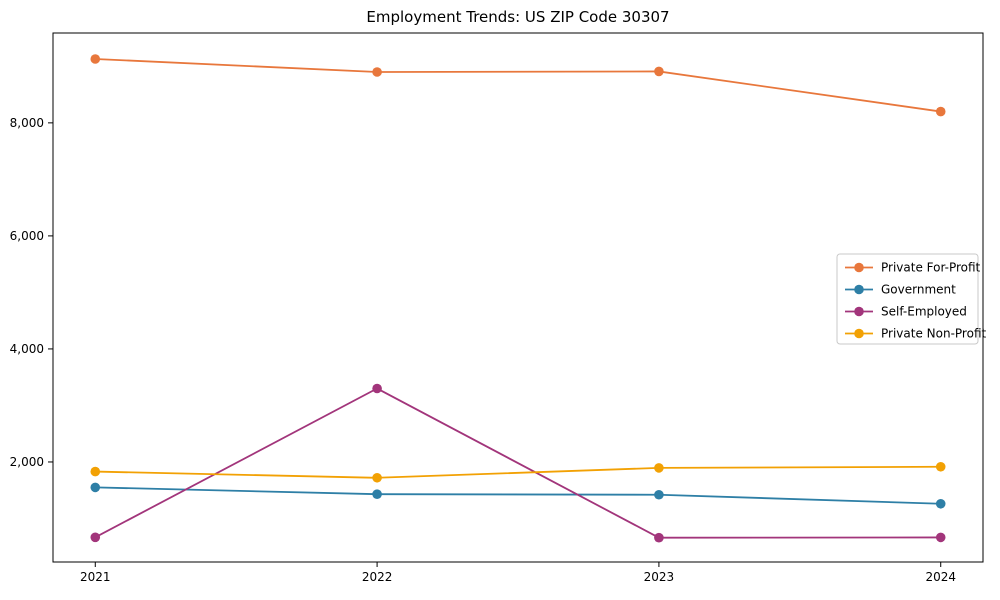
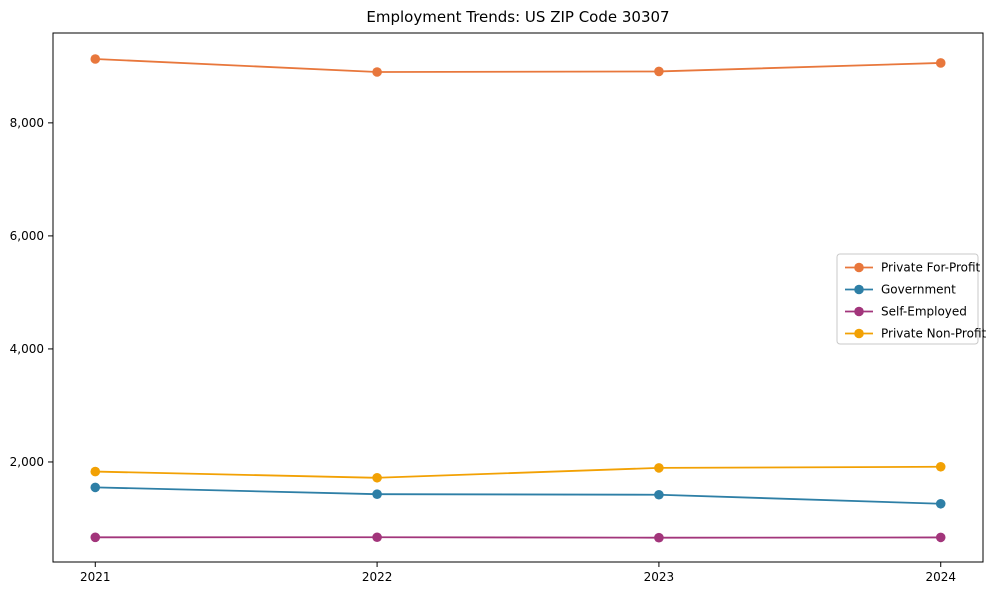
Self-Employed/2022: 3300 -> 700
Private For-Profit/2024: 8200 -> 9100
